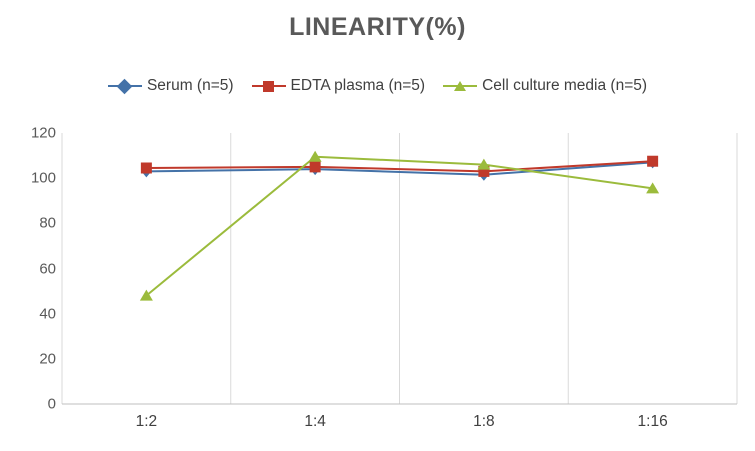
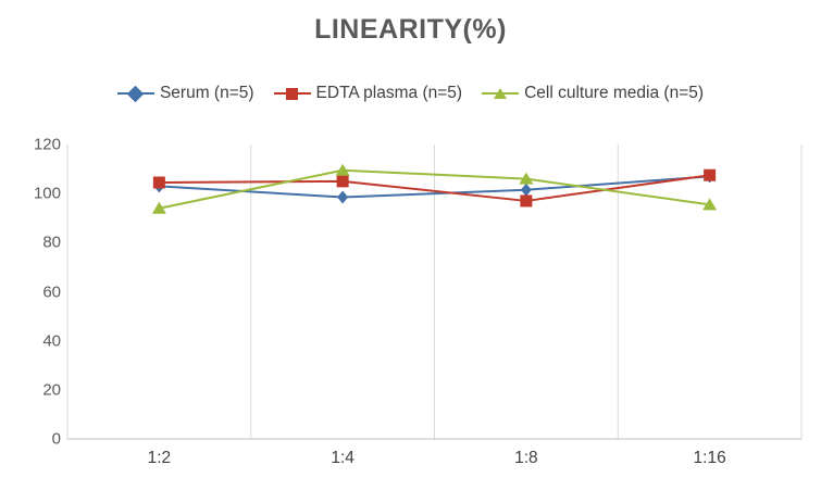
Cell culture media (n=5)/1:2: 48 -> 94
Serum (n=5)/1:4: 104 -> 98
EDTA plasma (n=5)/1:8: 103 -> 97
